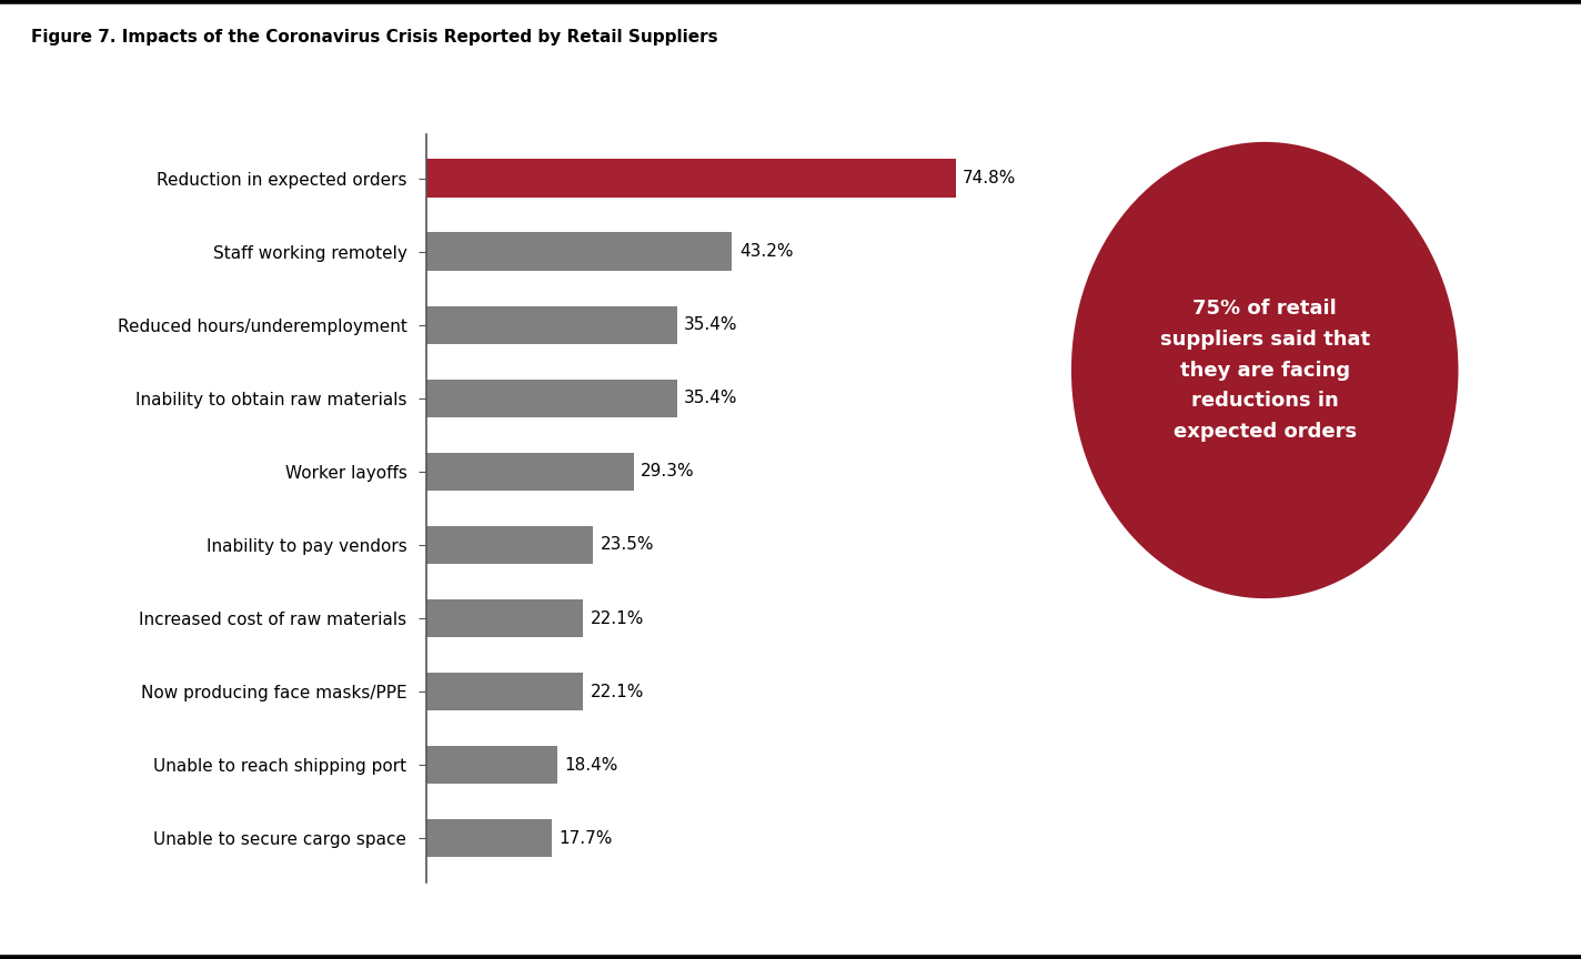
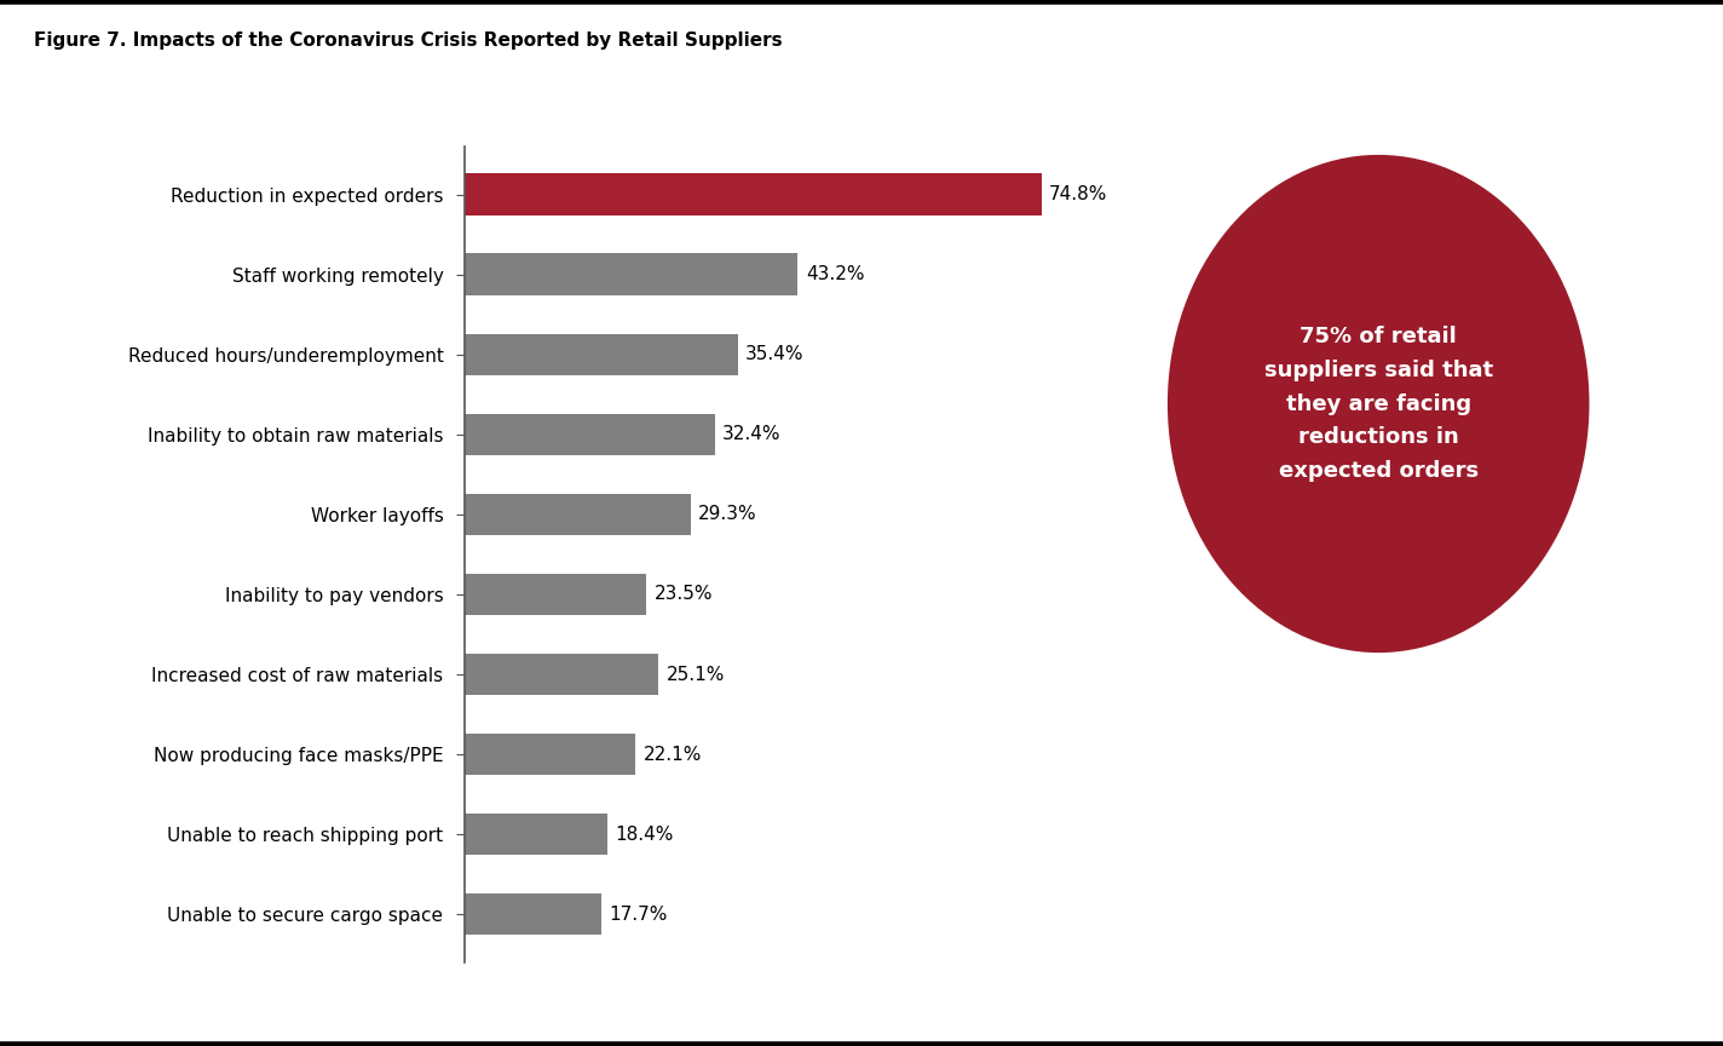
Inability to obtain raw materials: 35.4% -> 32.4%
Increased cost of raw materials: 22.1% -> 25.1%
